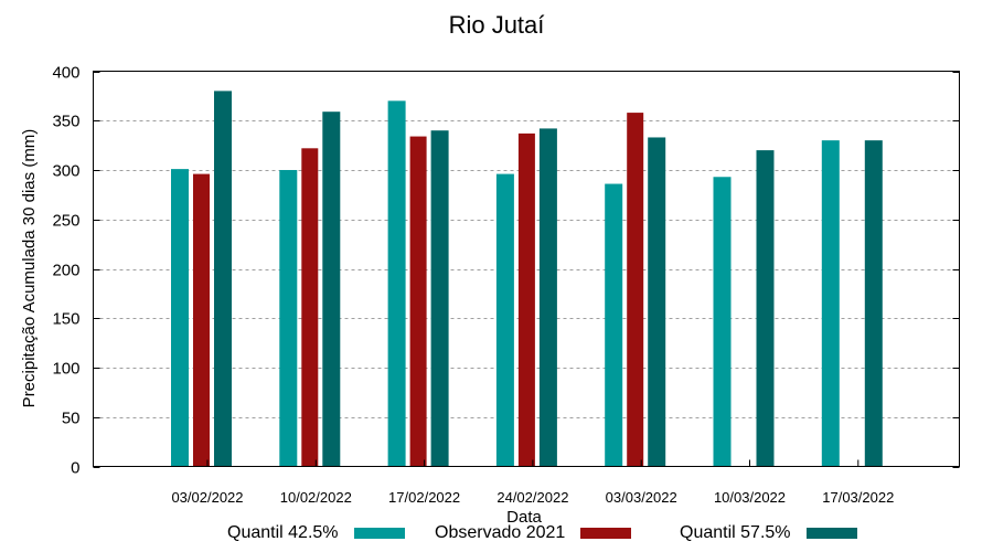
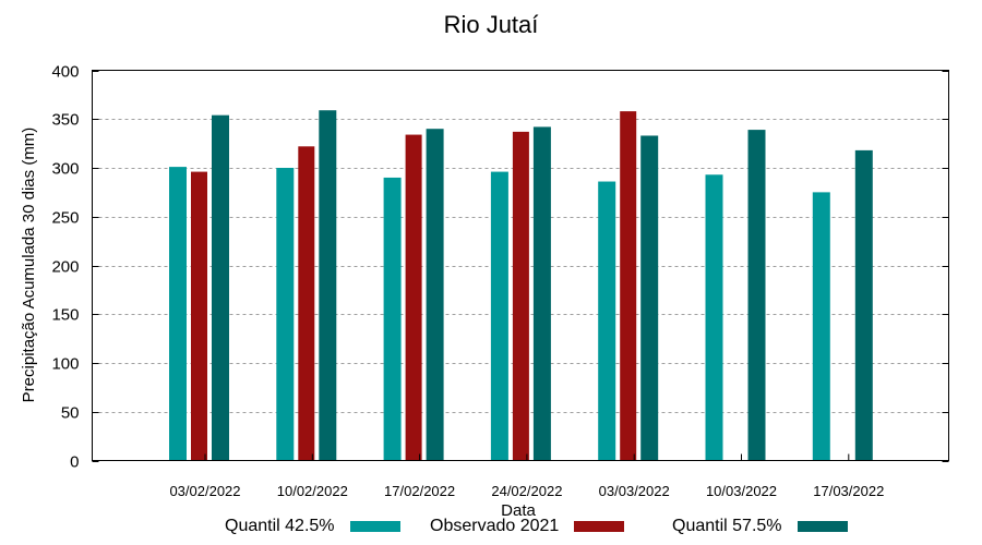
Quantil 57.5%/03/02/2022: 380 -> 350
Quantil 42.5%/17/02/2022: 370 -> 290
Quantil 57.5%/10/03/2022: 320 -> 340
Quantil 42.5%/17/03/2022: 330 -> 280
Quantil 57.5%/17/03/2022: 330 -> 320
